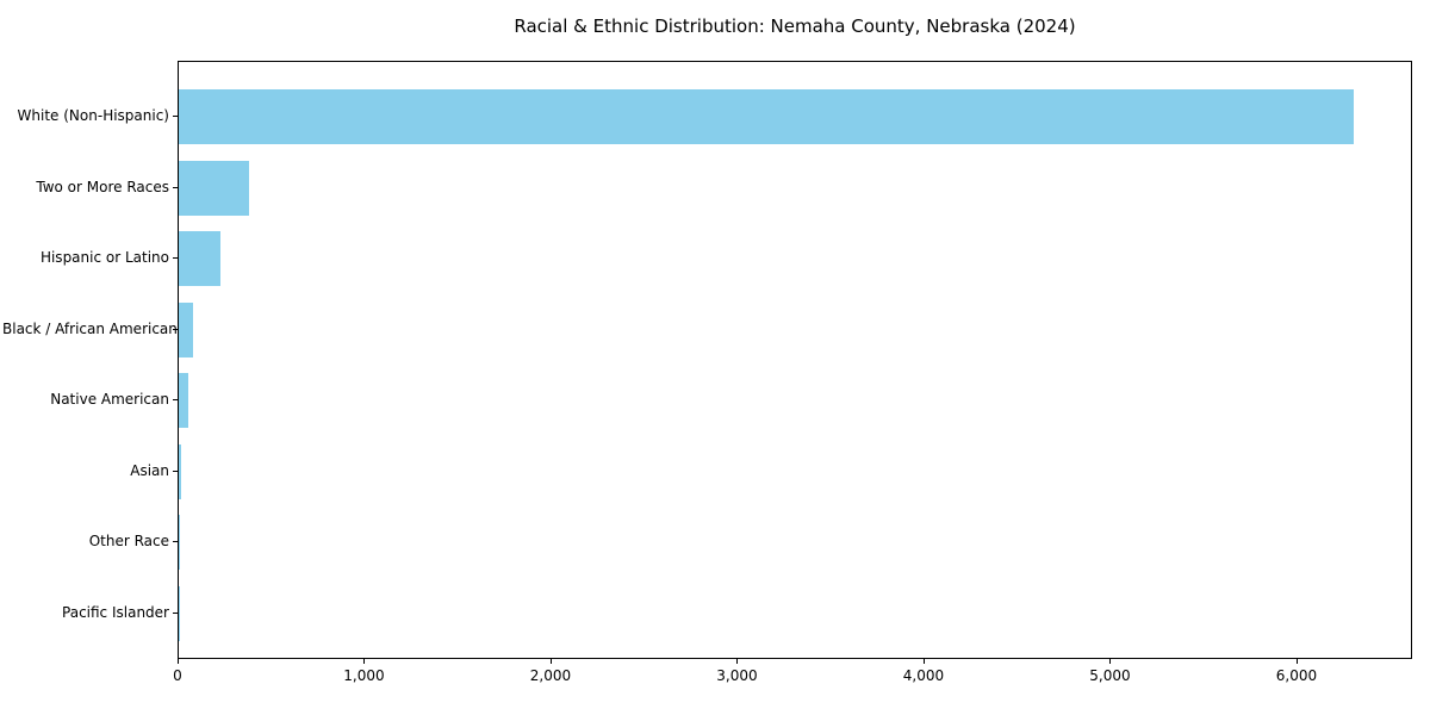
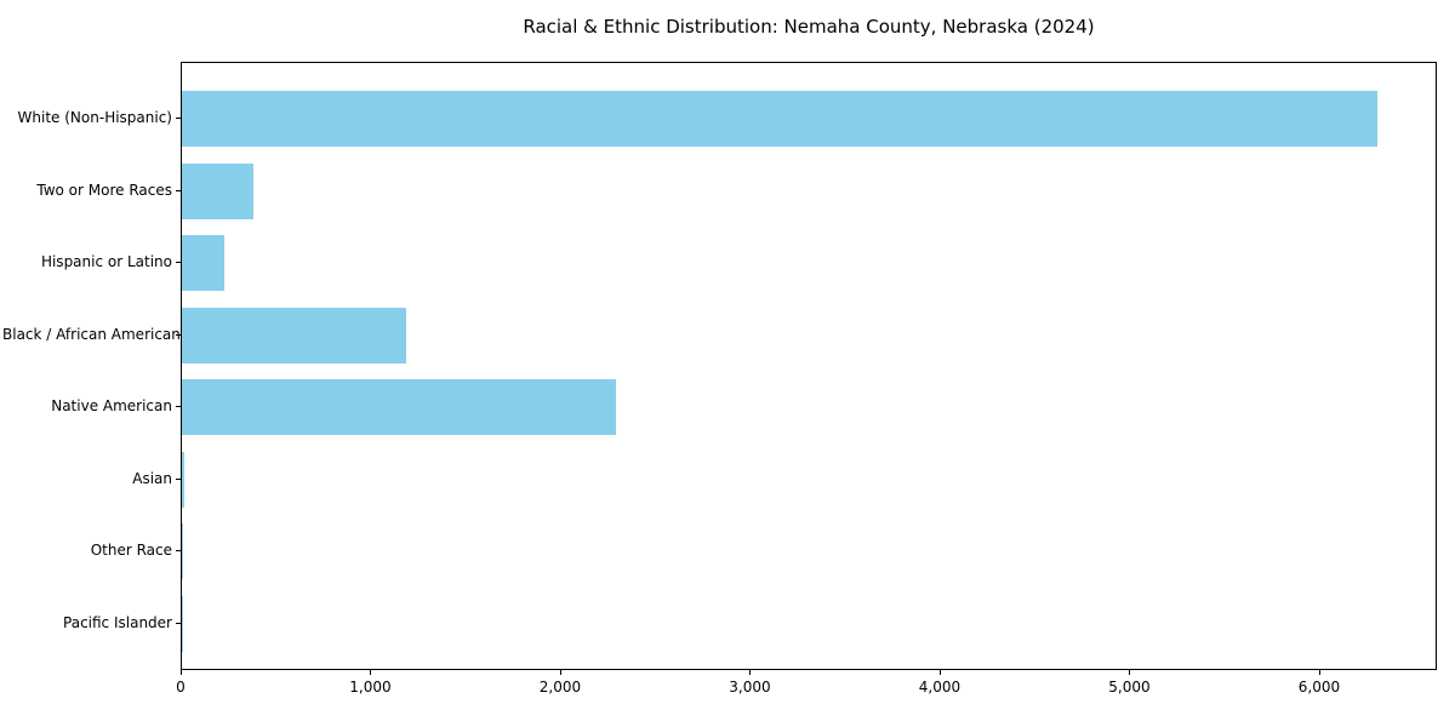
Black / African American: 80 -> 1180
Native American: 50 -> 2290
